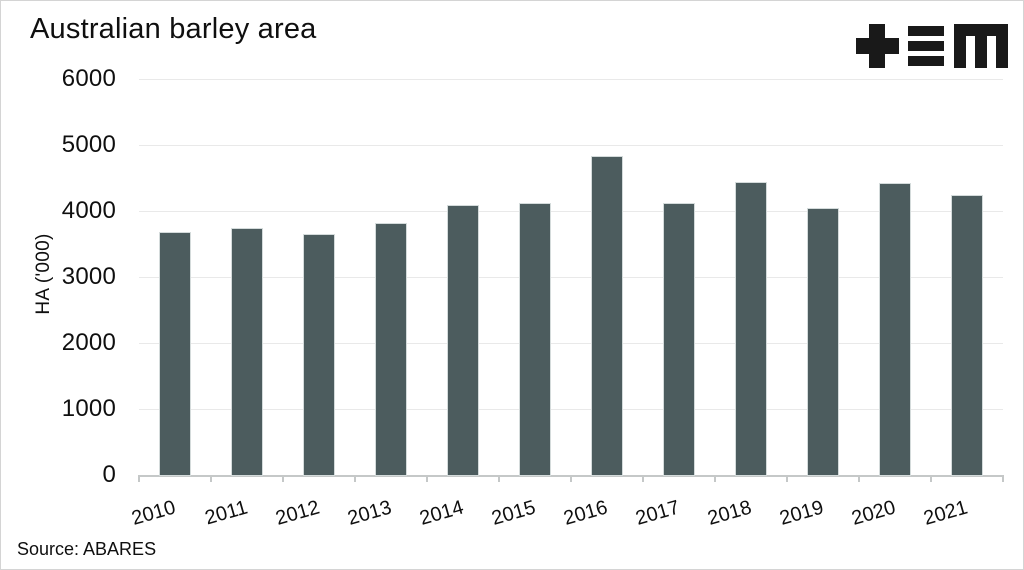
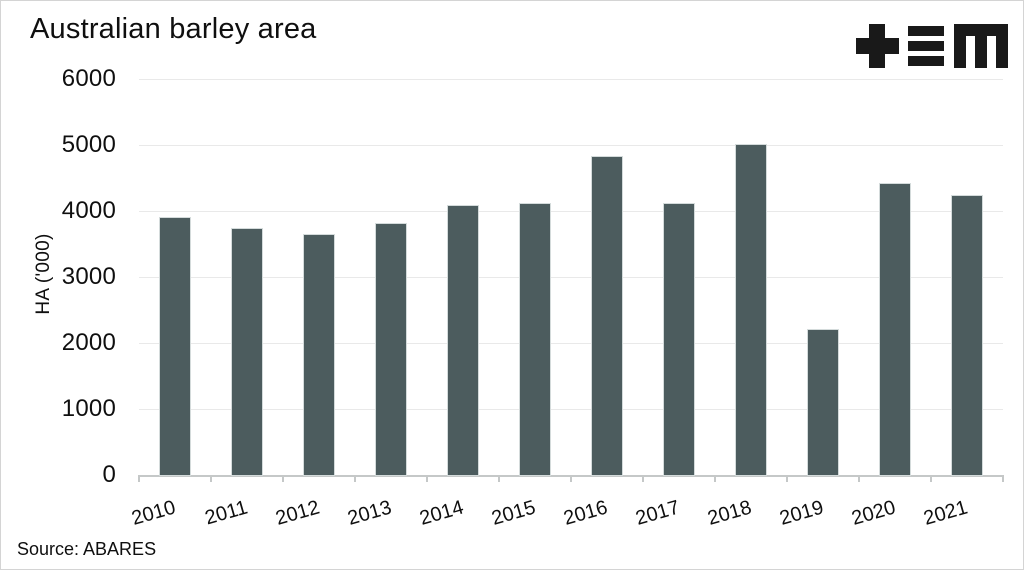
2010: 3700 -> 3900
2018: 4400 -> 5000
2019: 4000 -> 2200
